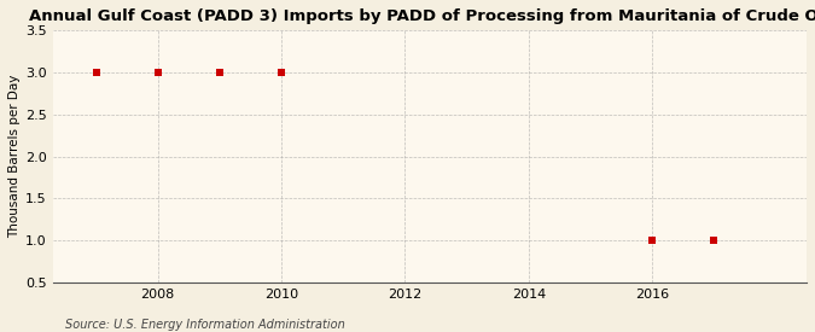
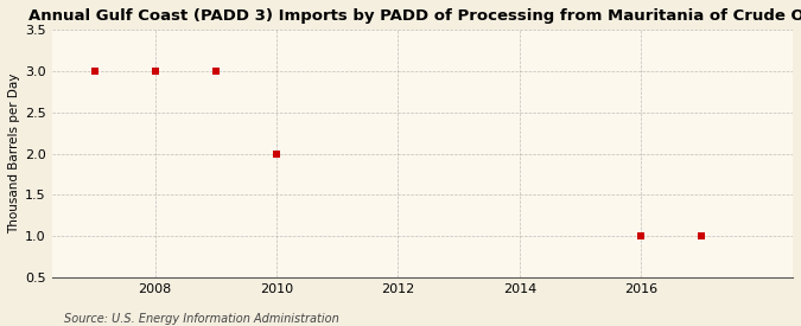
2010: 3 -> 2
